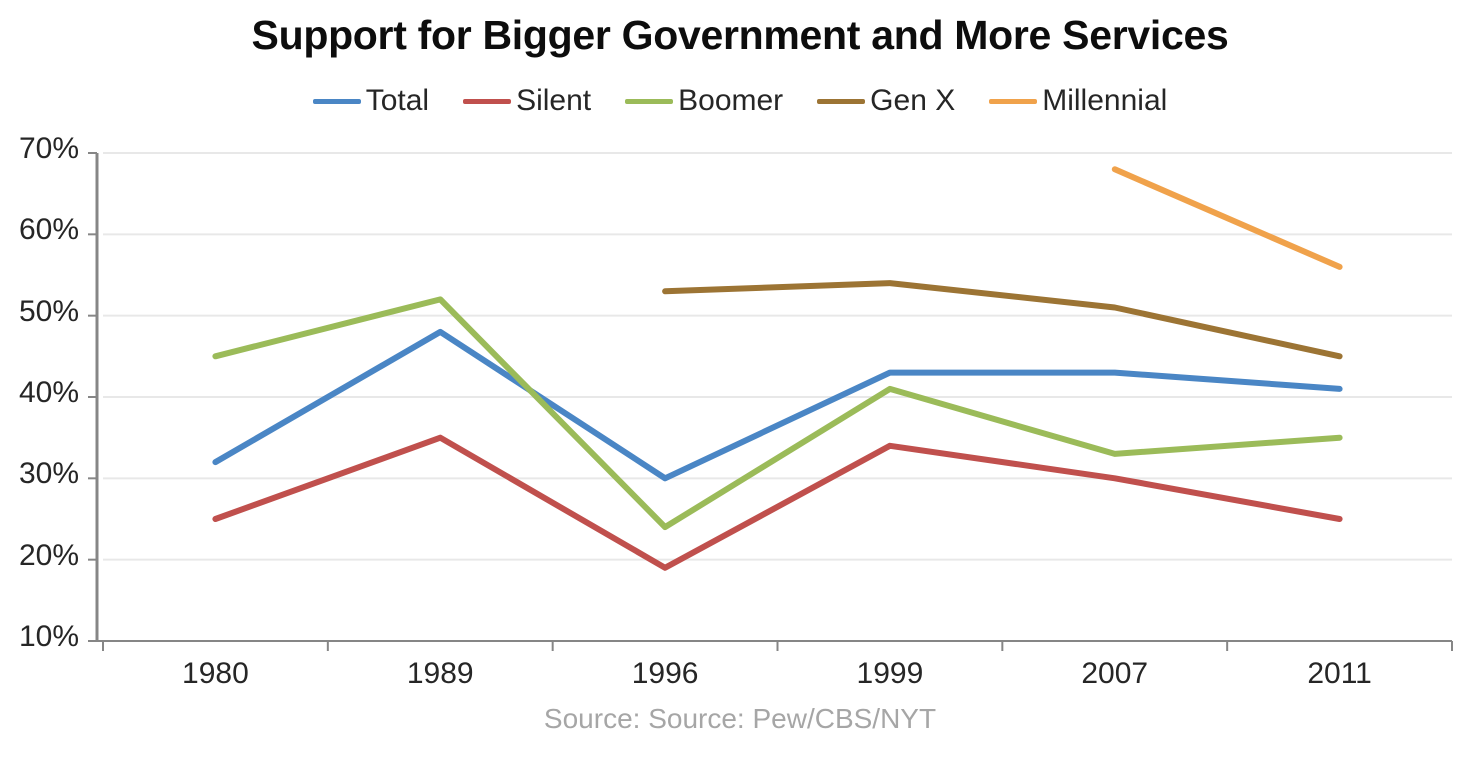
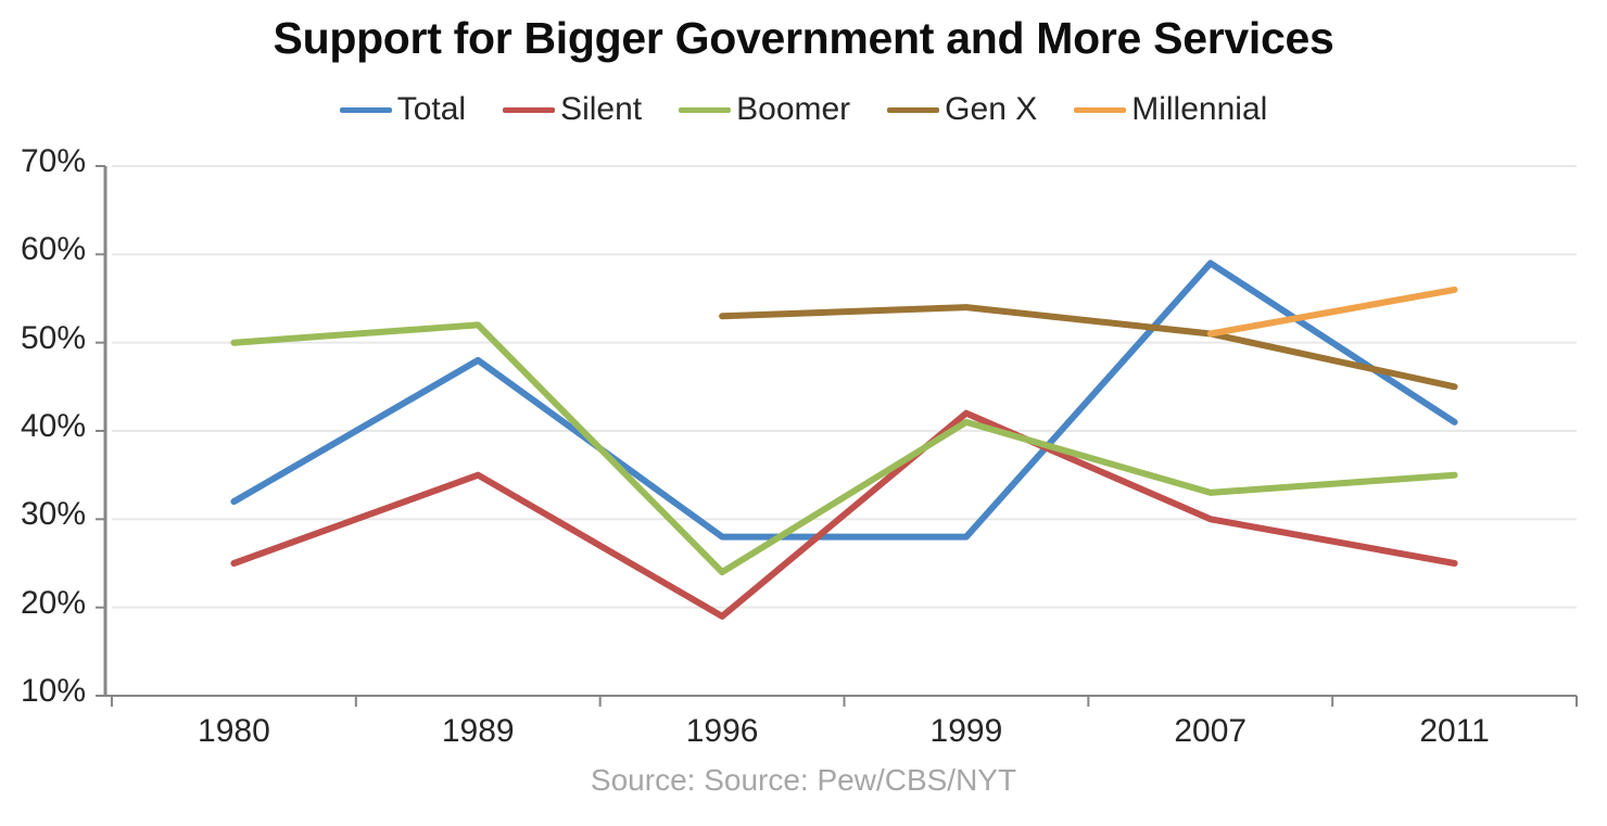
Boomer/1980: 45% -> 50%
Total/1996: 30% -> 28%
Total/1999: 43% -> 28%
Silent/1999: 34% -> 42%
Total/2007: 43% -> 59%
Millennial/2007: 68% -> 51%
